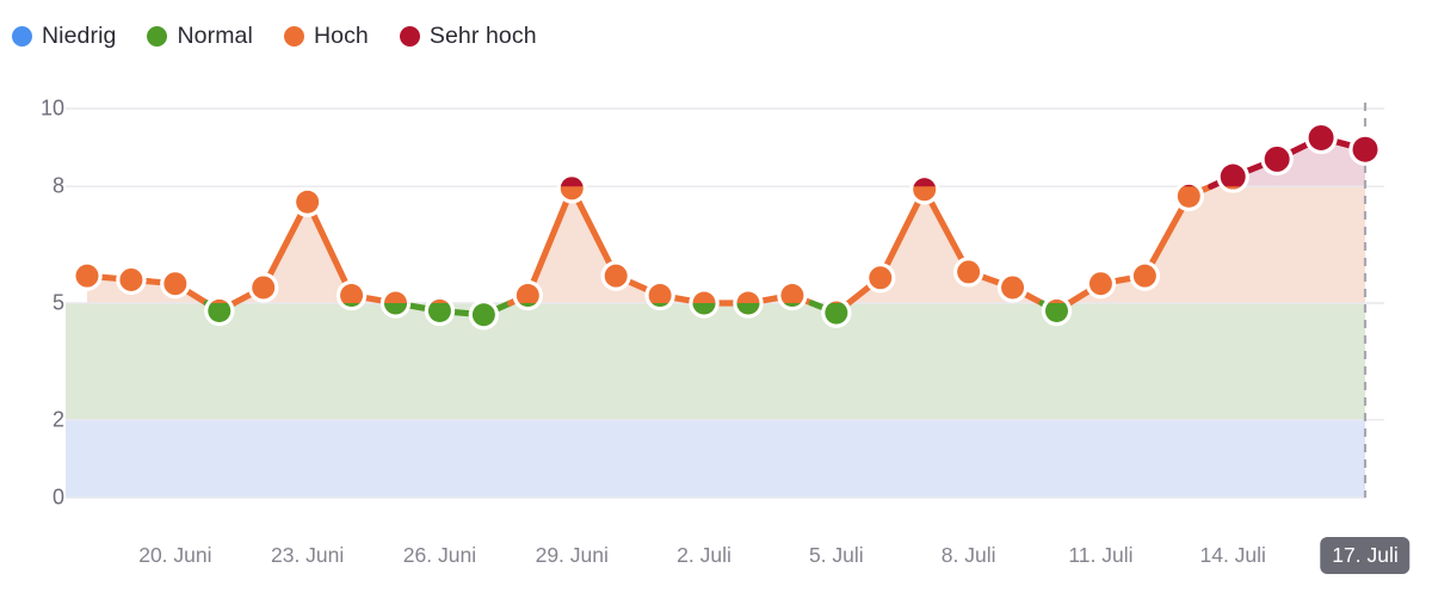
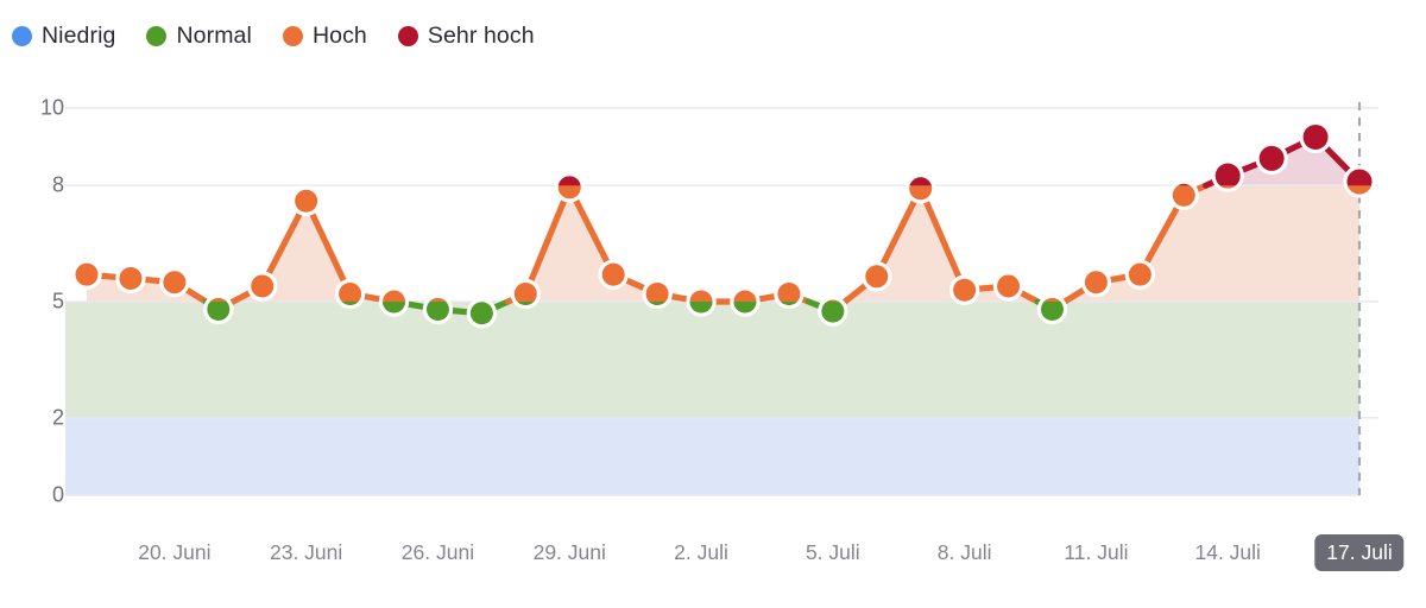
8. Juli: 5.8 -> 5.3
17. Juli: 8.9 -> 8.1
